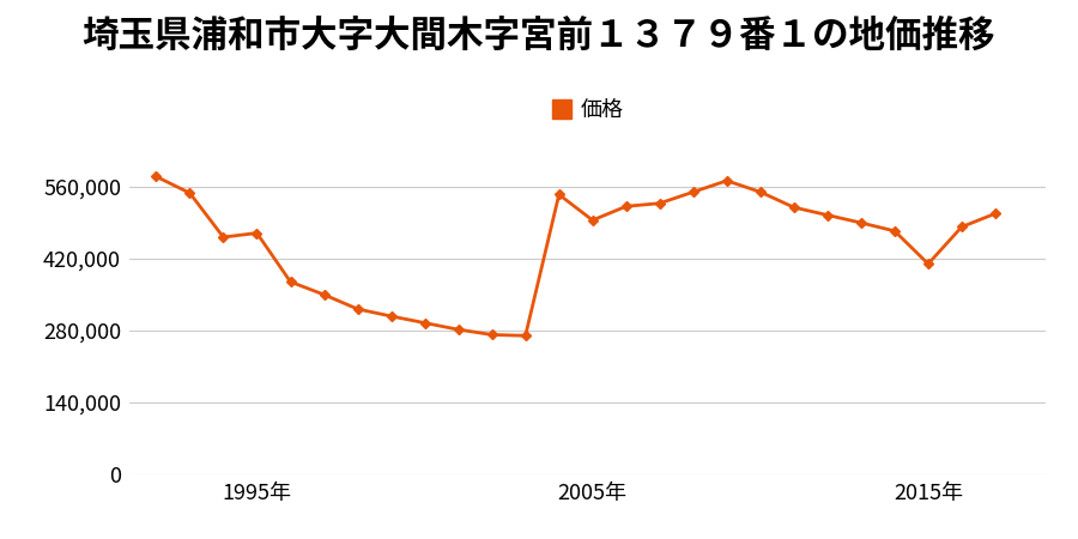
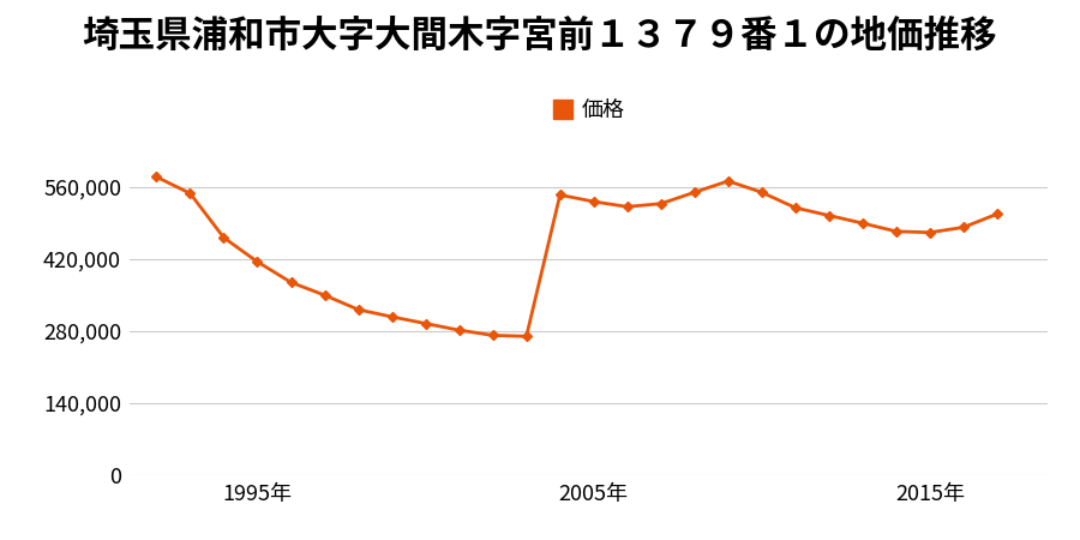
1995年: 470,000 -> 415,000
2005年: 495,000 -> 532,000
2015年: 410,000 -> 472,000
